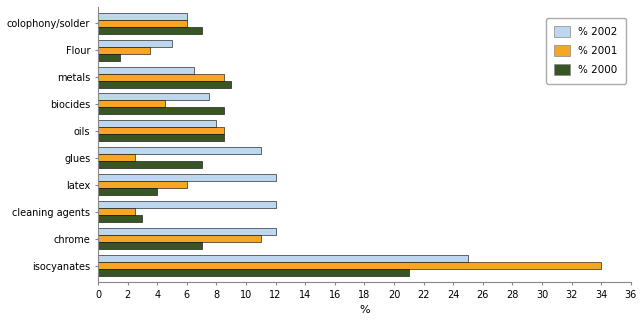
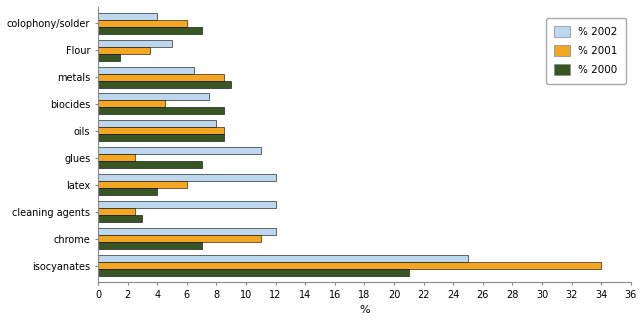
% 2002/colophony/solder: 6.0 -> 4.0
